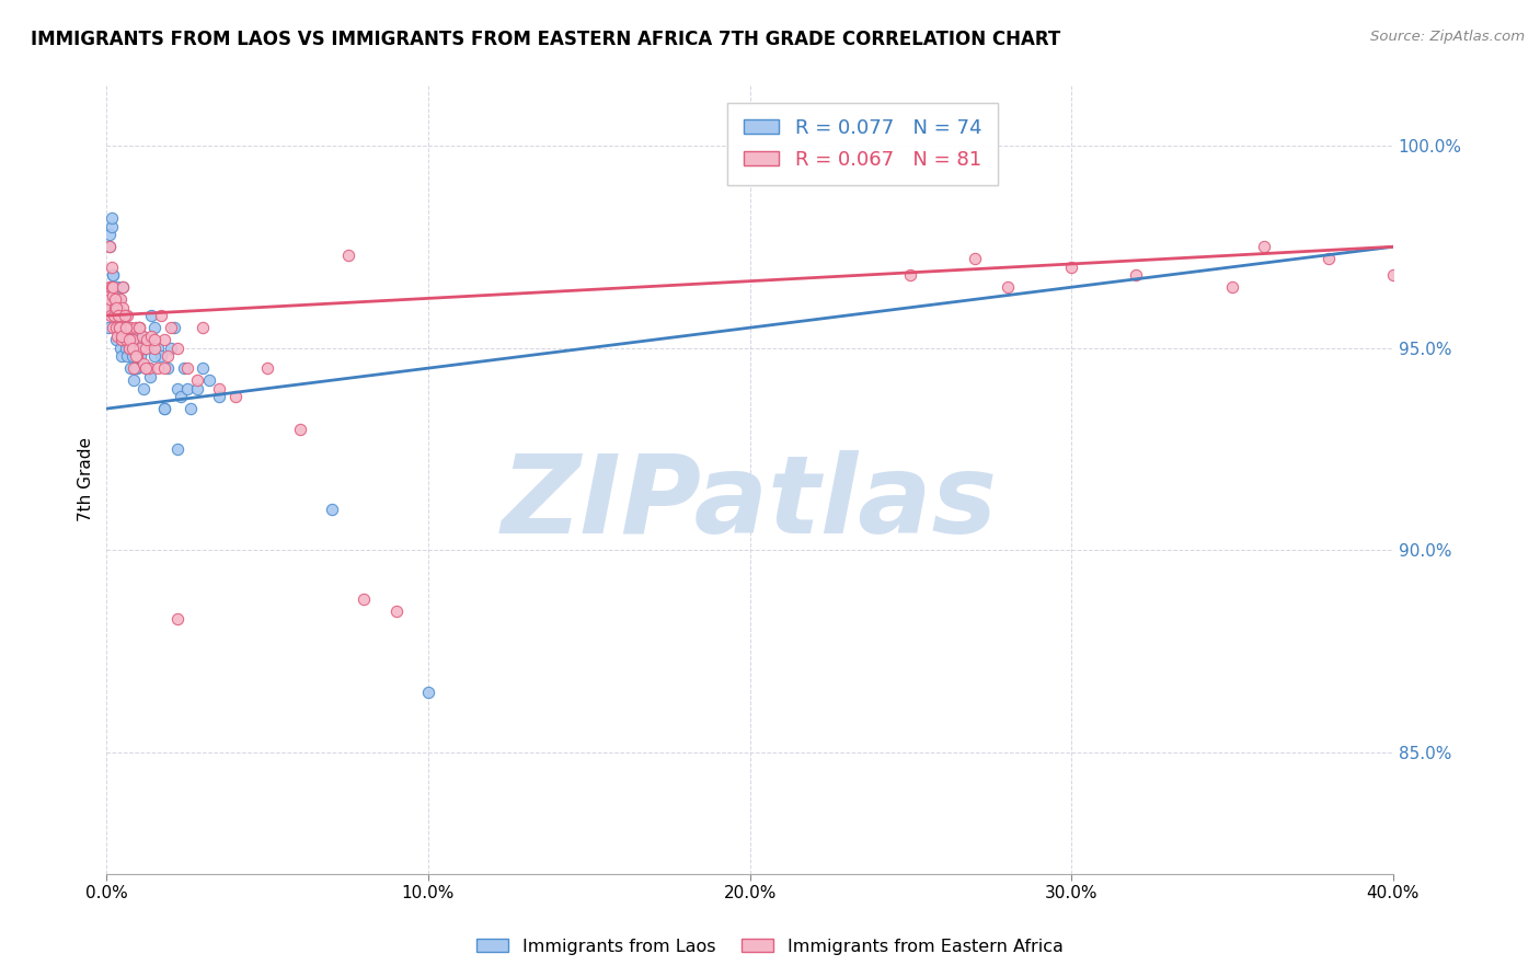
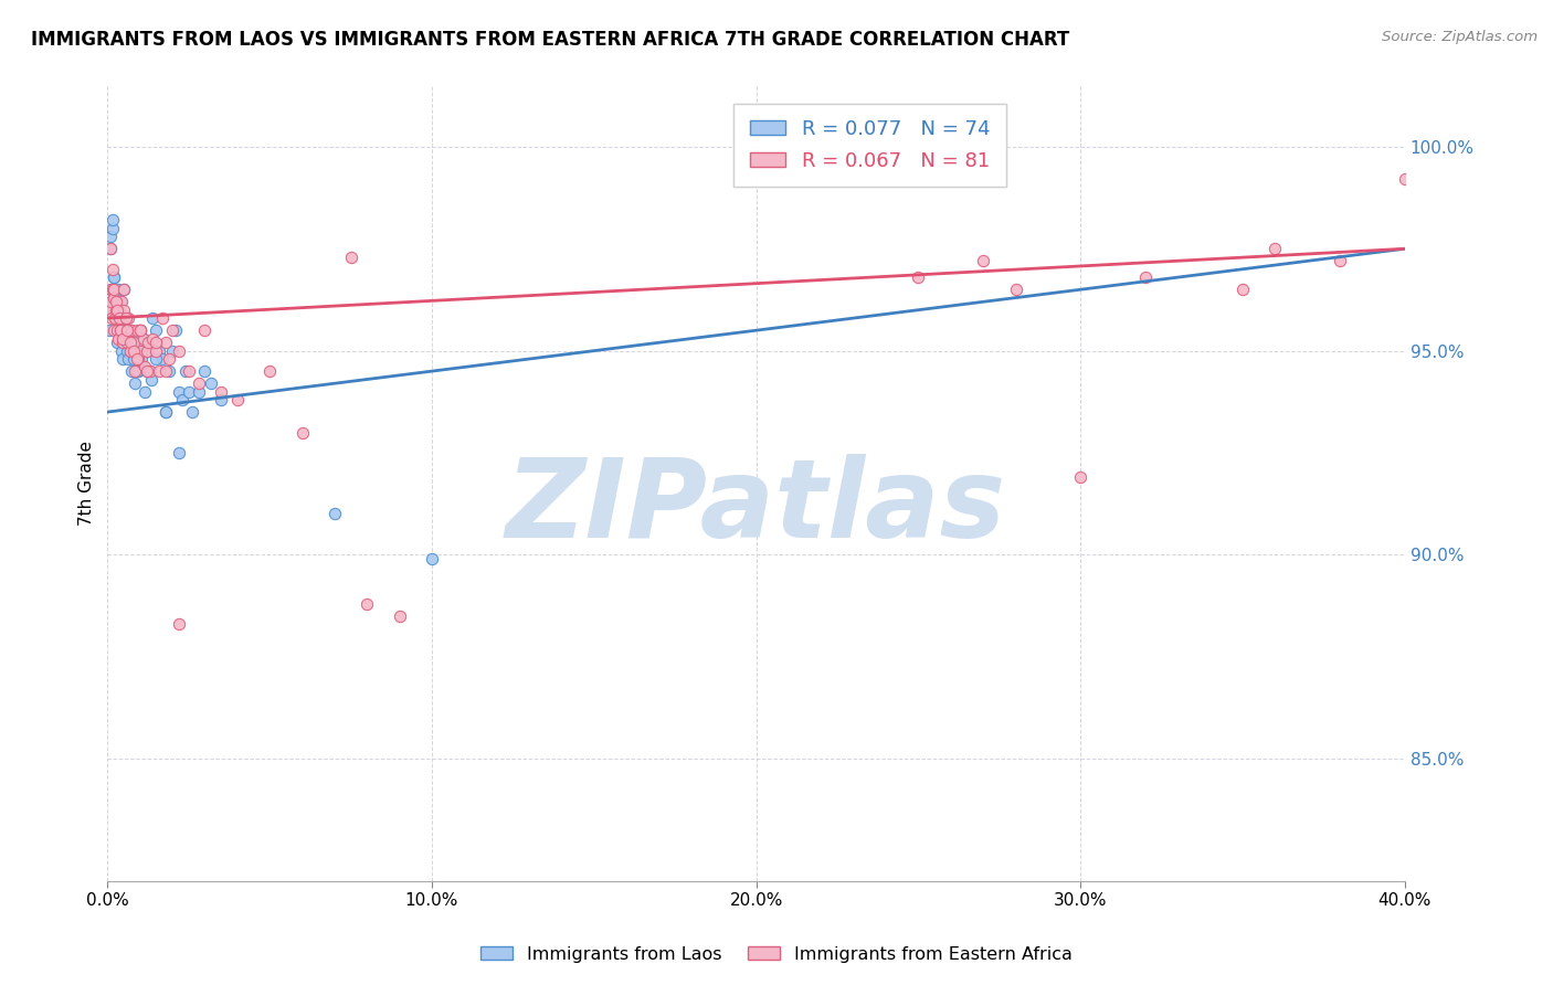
Immigrants from Laos/10.0%: 86.5% -> 89.9%
Immigrants from Eastern Africa/30.0%: 97.0% -> 91.9%
Immigrants from Eastern Africa/40.0%: 96.8% -> 99.2%
